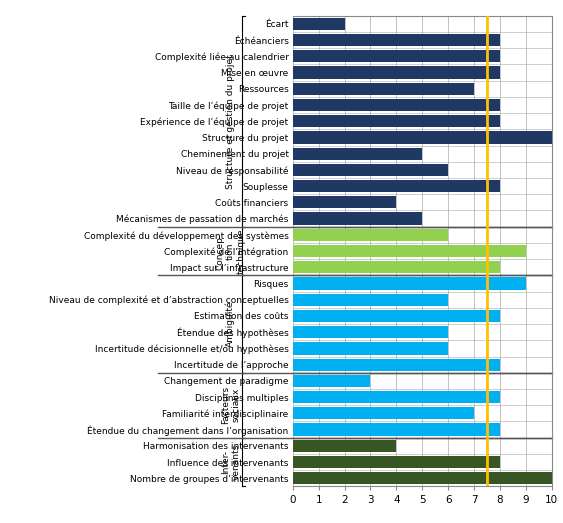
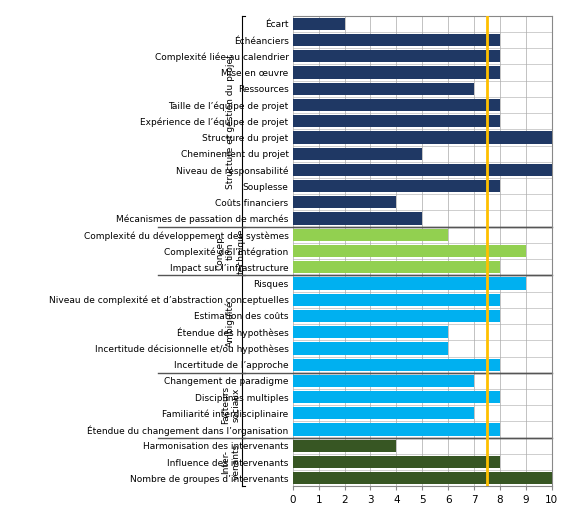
Niveau de responsabilité: 6 -> 10
Niveau de complexité et d’abstraction conceptuelles: 6 -> 8
Changement de paradigme: 3 -> 7
